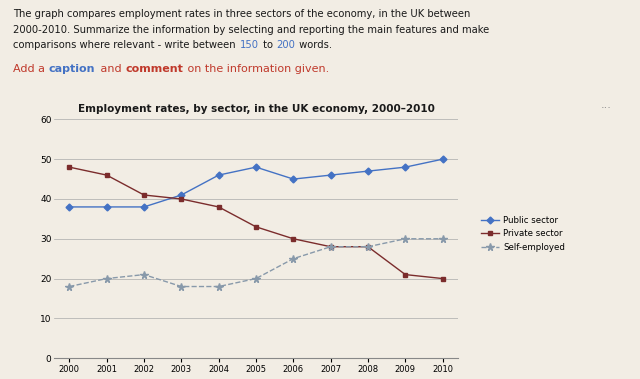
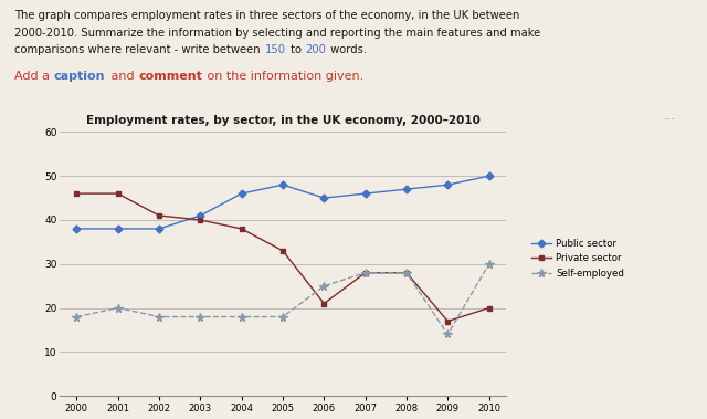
Private sector/2000: 48 -> 46
Self-employed/2002: 21 -> 18
Self-employed/2005: 20 -> 18
Private sector/2006: 30 -> 21
Private sector/2009: 21 -> 17
Self-employed/2009: 30 -> 14
